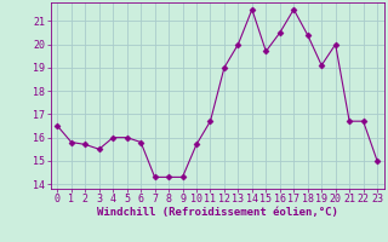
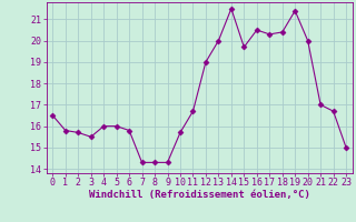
17: 21.5 -> 20.3
19: 19.1 -> 21.4
21: 16.7 -> 17.0
